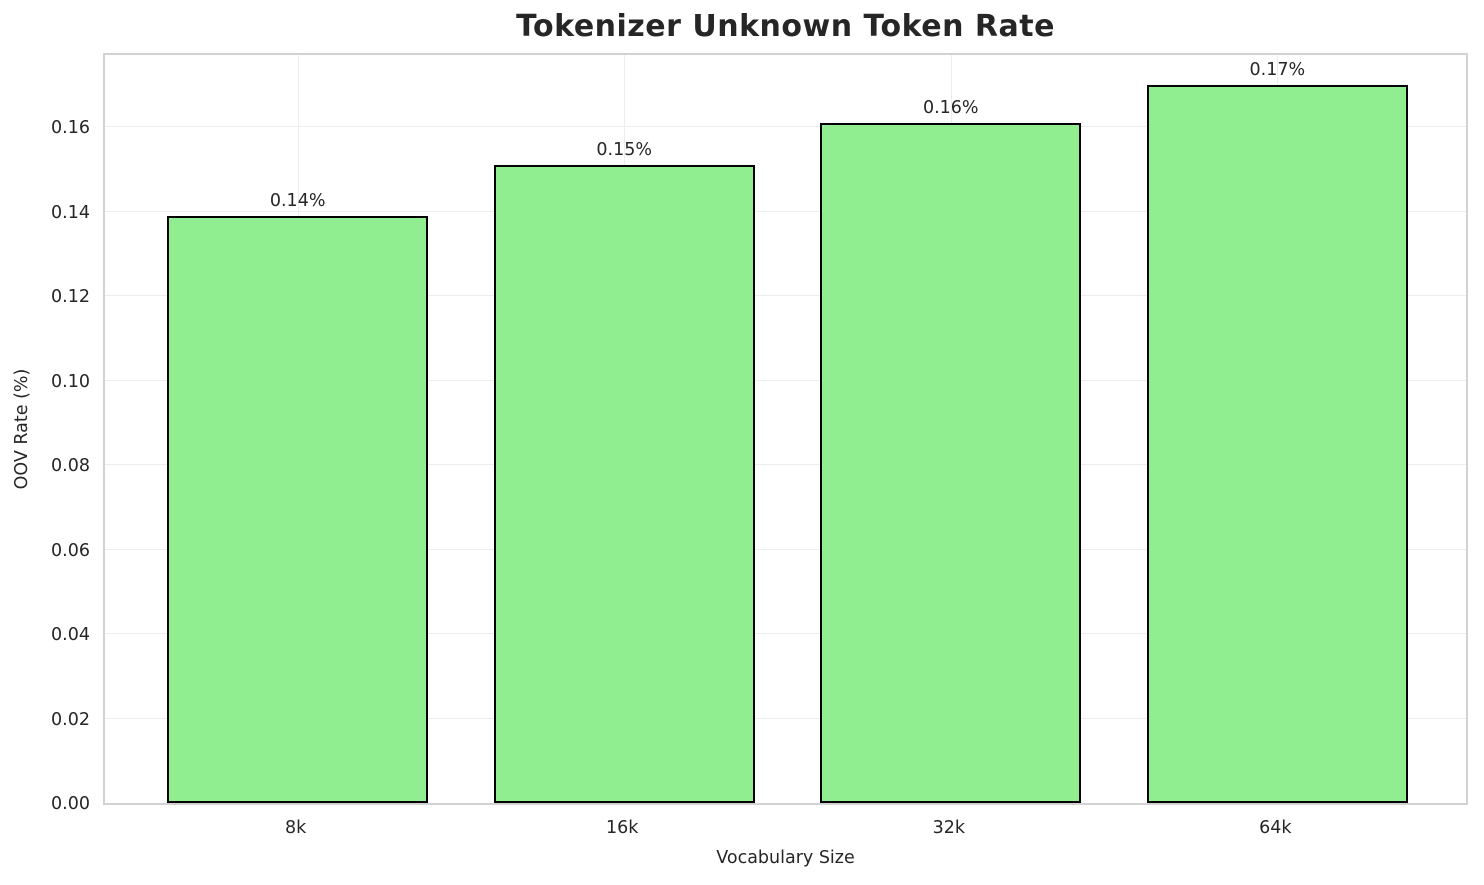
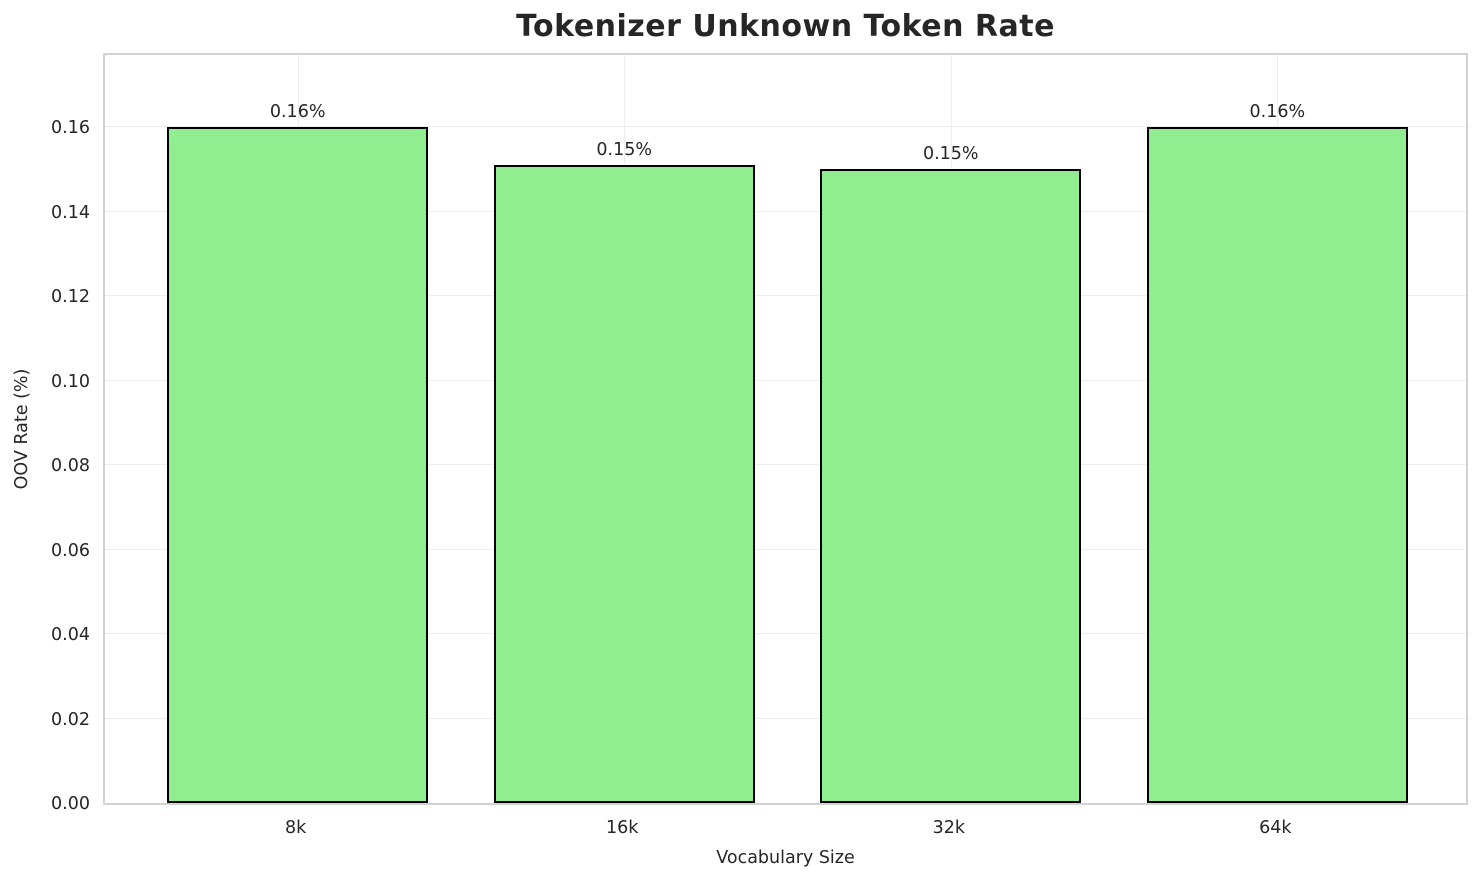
8k: 0.14% -> 0.16%
32k: 0.16% -> 0.15%
64k: 0.17% -> 0.16%
